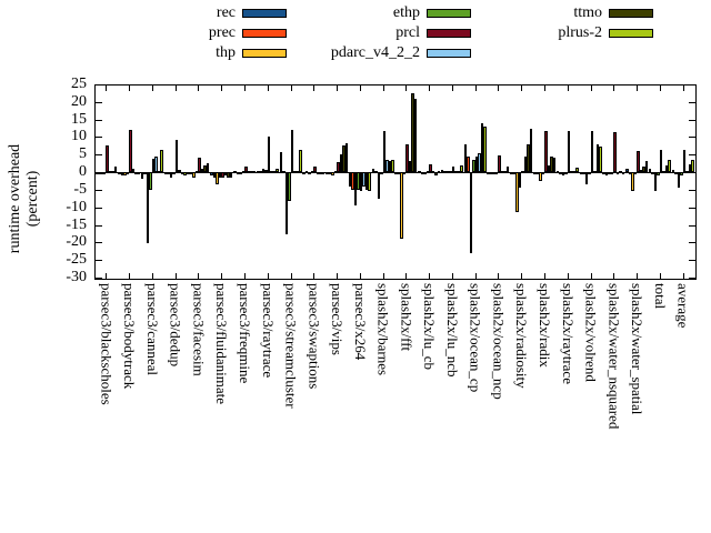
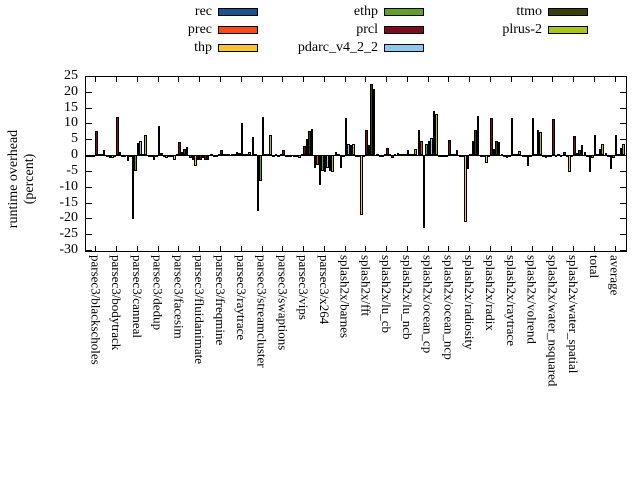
prec/parsec3/x264: -5 -> -3
thp/splash2x/barnes: -8 -> -4
thp/splash2x/radiosity: -12 -> -21
